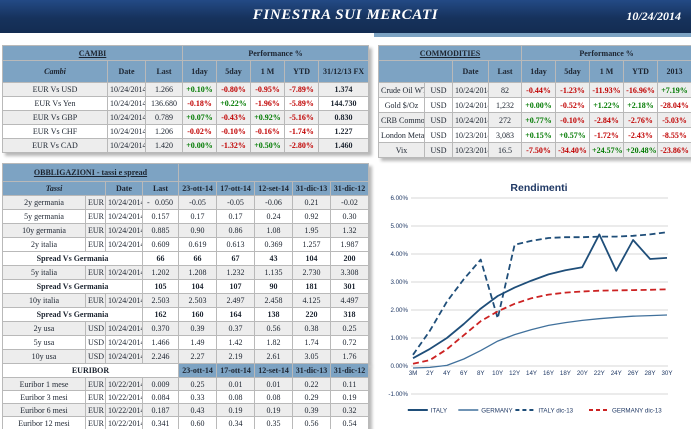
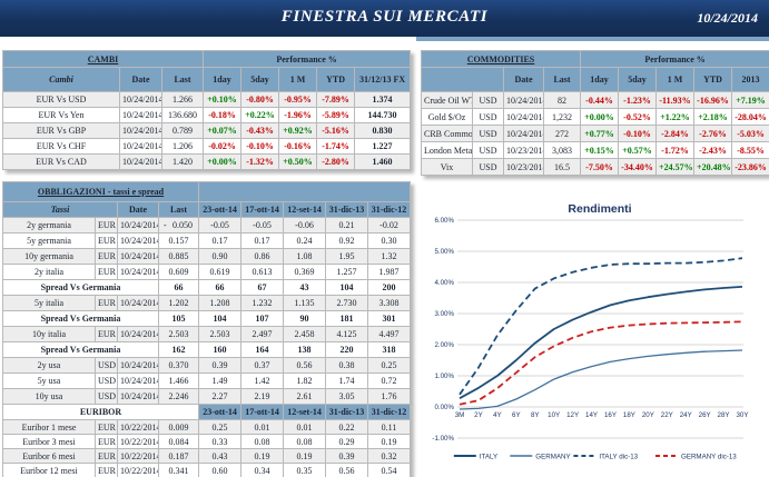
ITALY dic-13/10Y: 1.7% -> 4.1%
ITALY/22Y: 4.7% -> 3.6%
ITALY/24Y: 3.4% -> 3.7%
ITALY/26Y: 4.5% -> 3.8%
